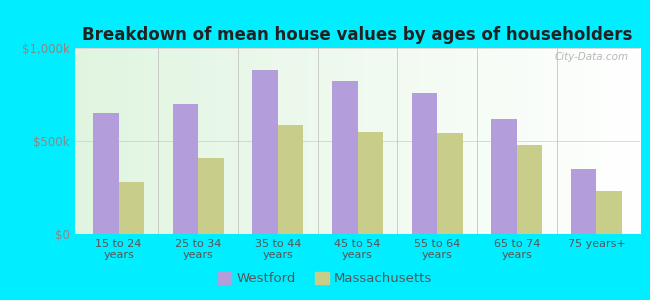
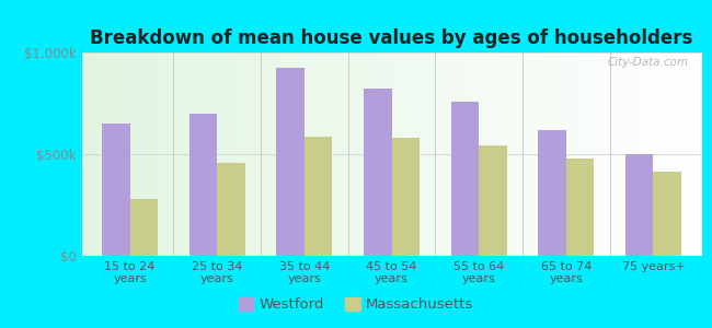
Massachusetts/25 to 34 years: $410k -> $460k
Westford/35 to 44 years: $880k -> $920k
Massachusetts/45 to 54 years: $550k -> $580k
Westford/75 years+: $350k -> $500k
Massachusetts/75 years+: $230k -> $420k
